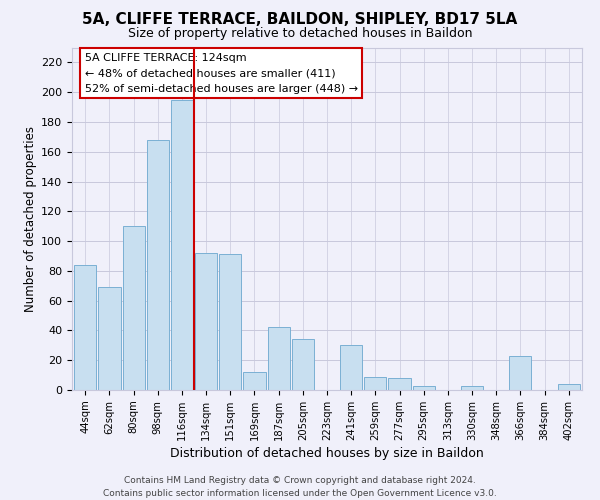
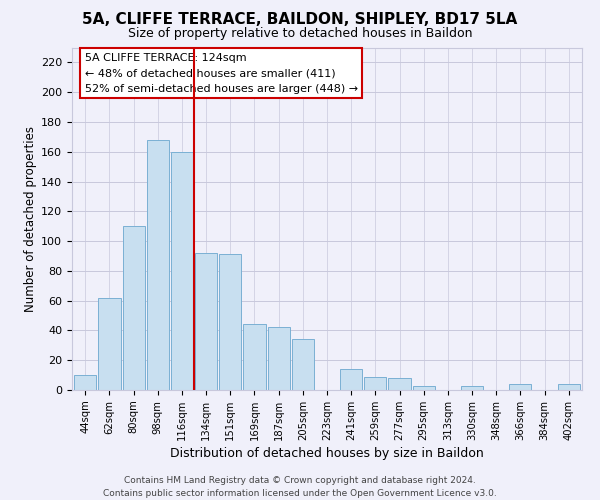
44sqm: 84 -> 10
62sqm: 69 -> 62
116sqm: 195 -> 160
169sqm: 12 -> 44
241sqm: 30 -> 14
366sqm: 23 -> 4
